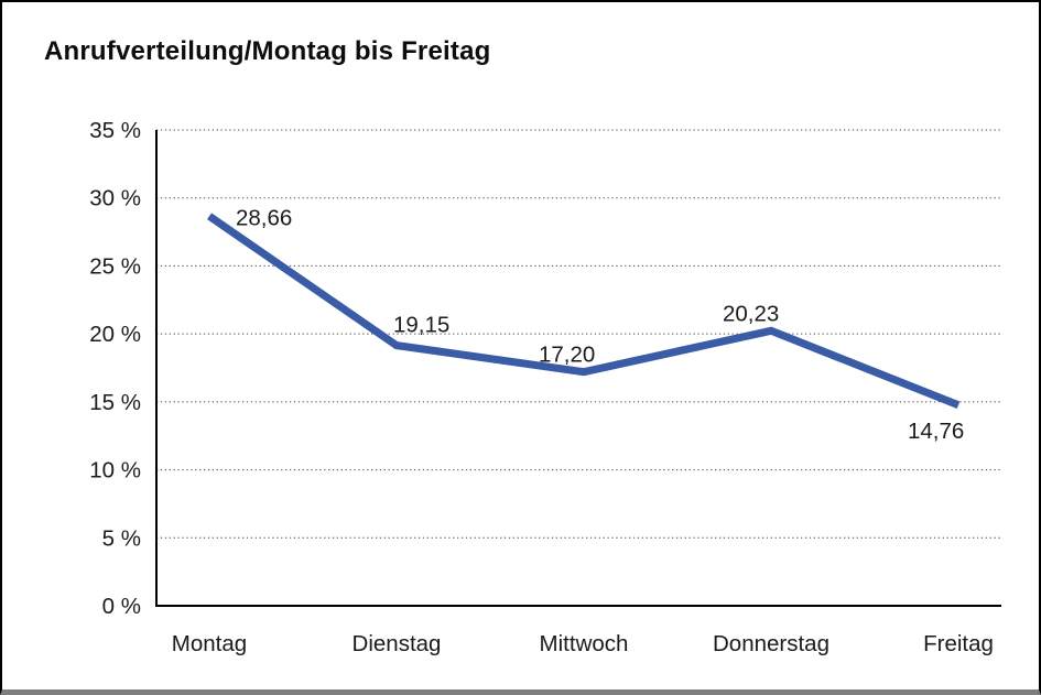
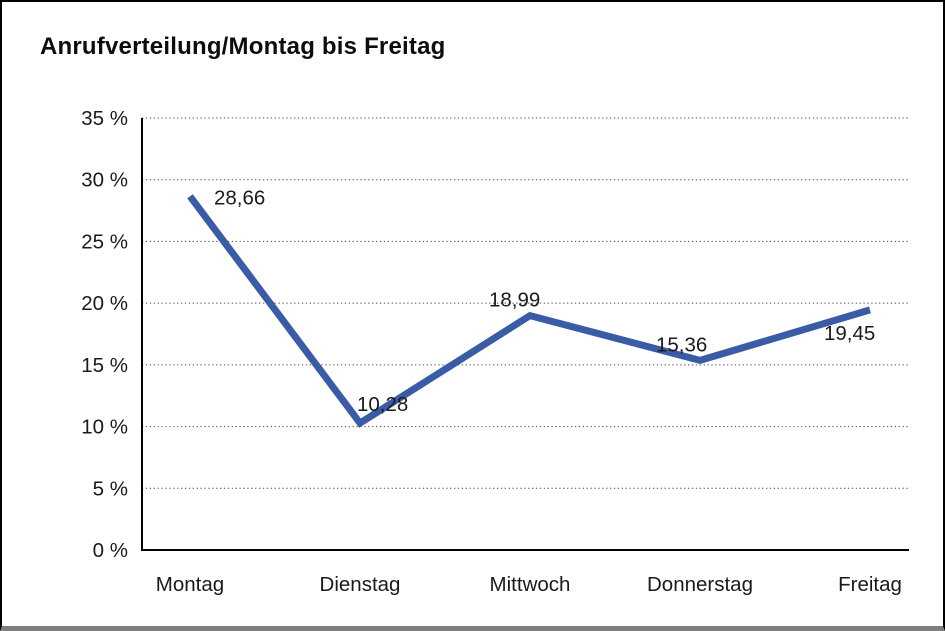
Dienstag: 19,15 -> 10,28
Mittwoch: 17,20 -> 18,99
Donnerstag: 20,23 -> 15,36
Freitag: 14,76 -> 19,45
